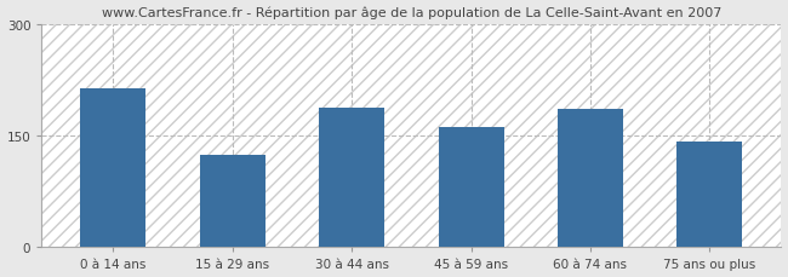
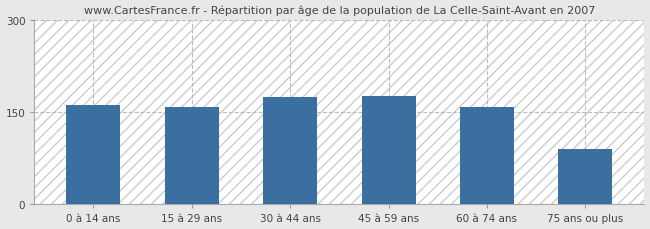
0 à 14 ans: 214 -> 162
15 à 29 ans: 124 -> 158
30 à 44 ans: 188 -> 175
45 à 59 ans: 162 -> 177
60 à 74 ans: 186 -> 159
75 ans ou plus: 142 -> 90
